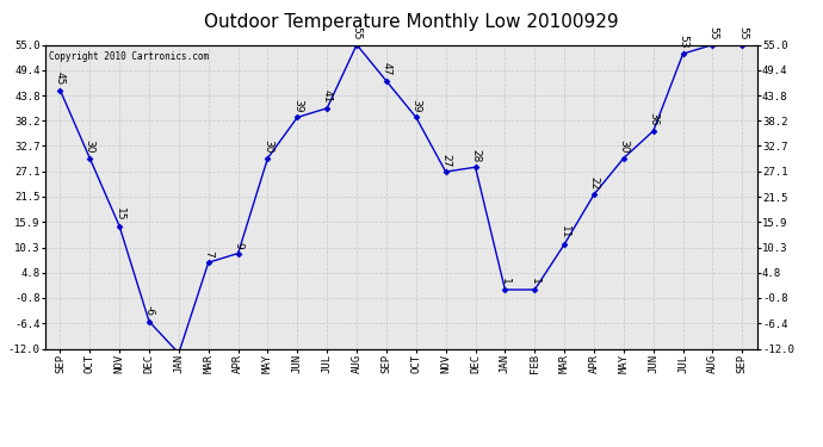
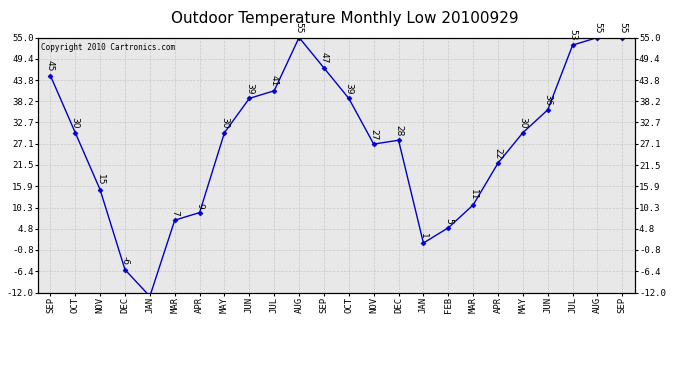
FEB: 1 -> 5
